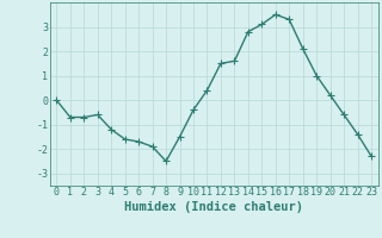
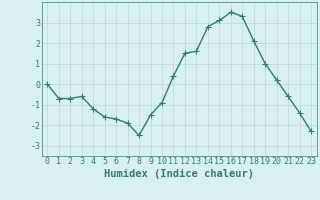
10: -0.4 -> -0.9
